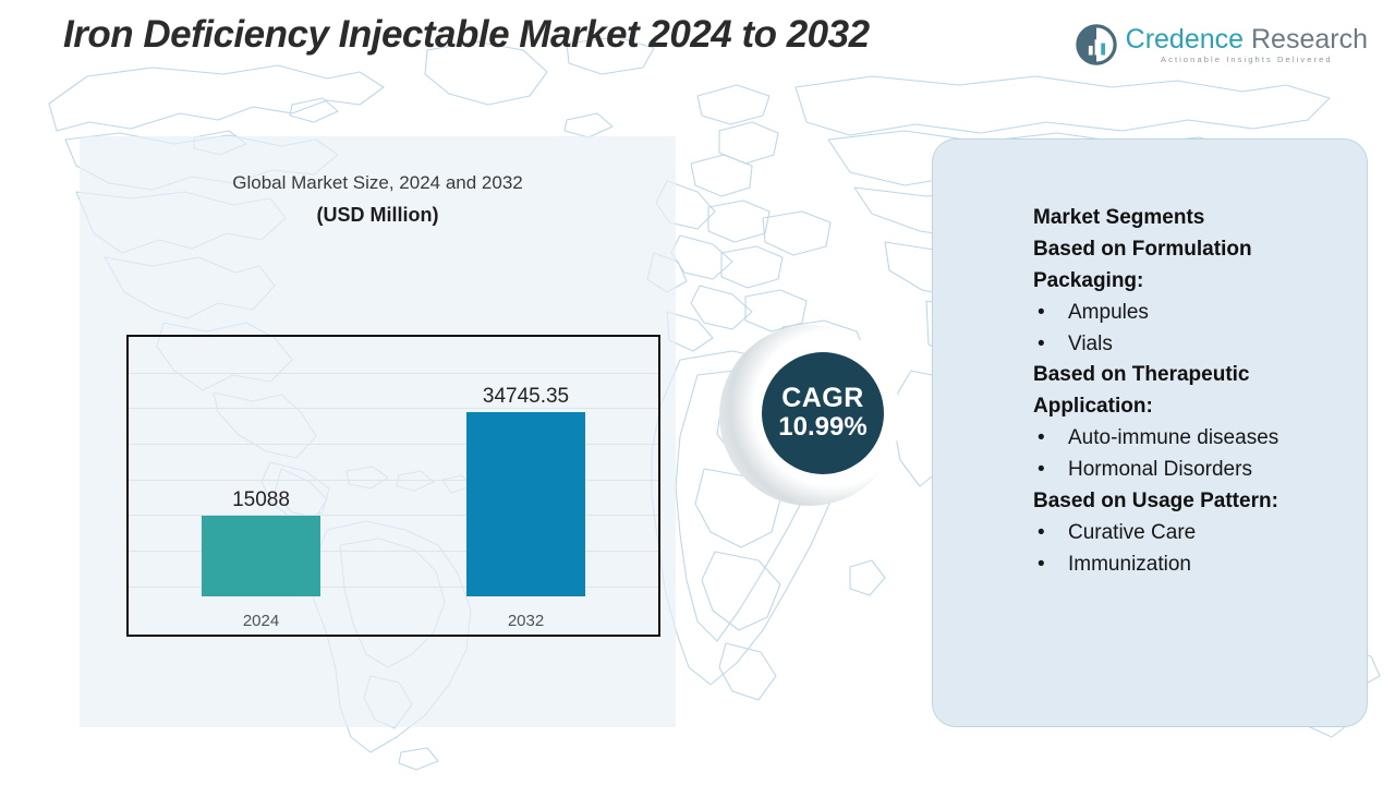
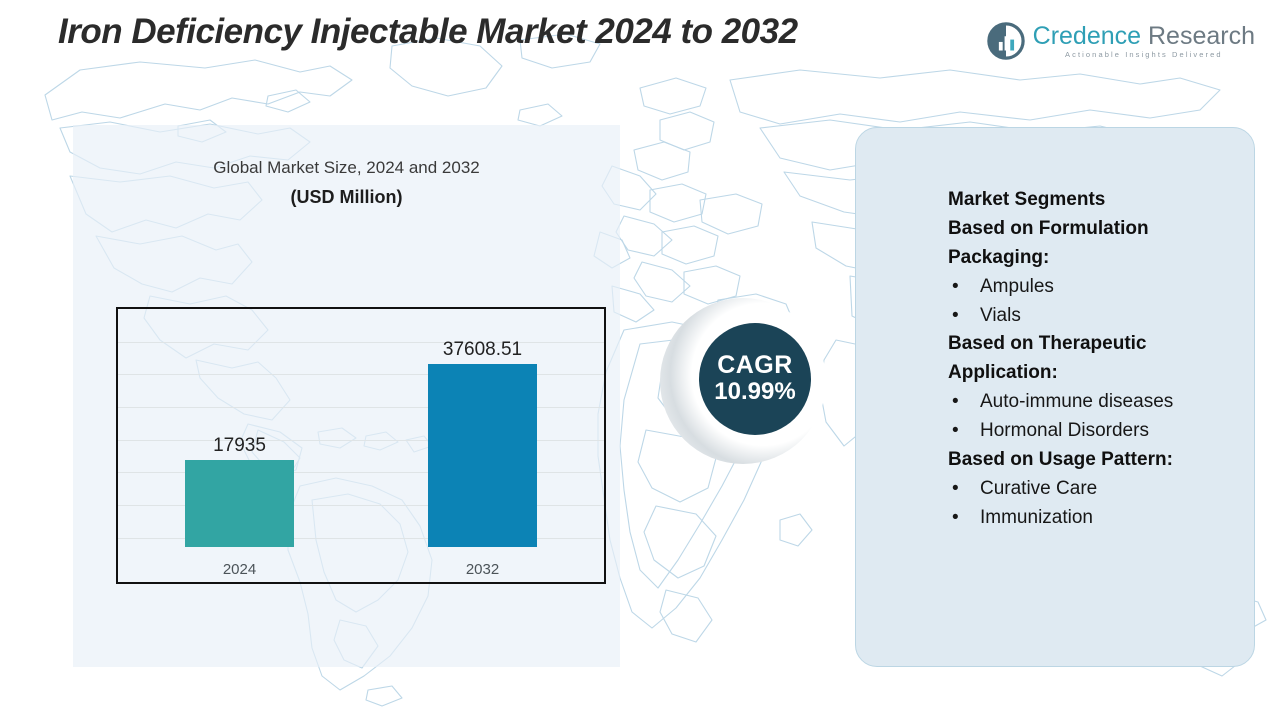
2024: 15088 -> 17935
2032: 34745.35 -> 37608.51
